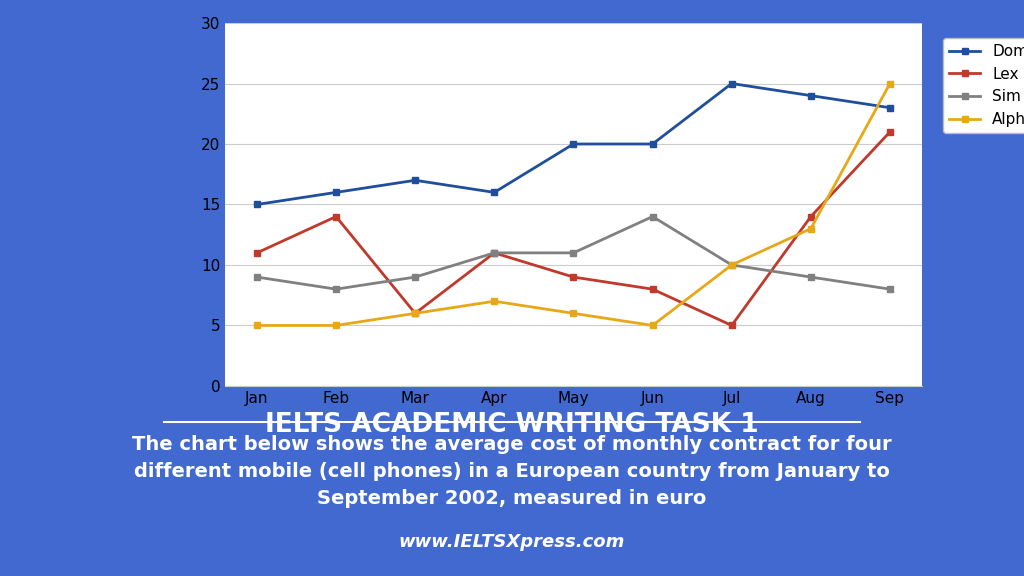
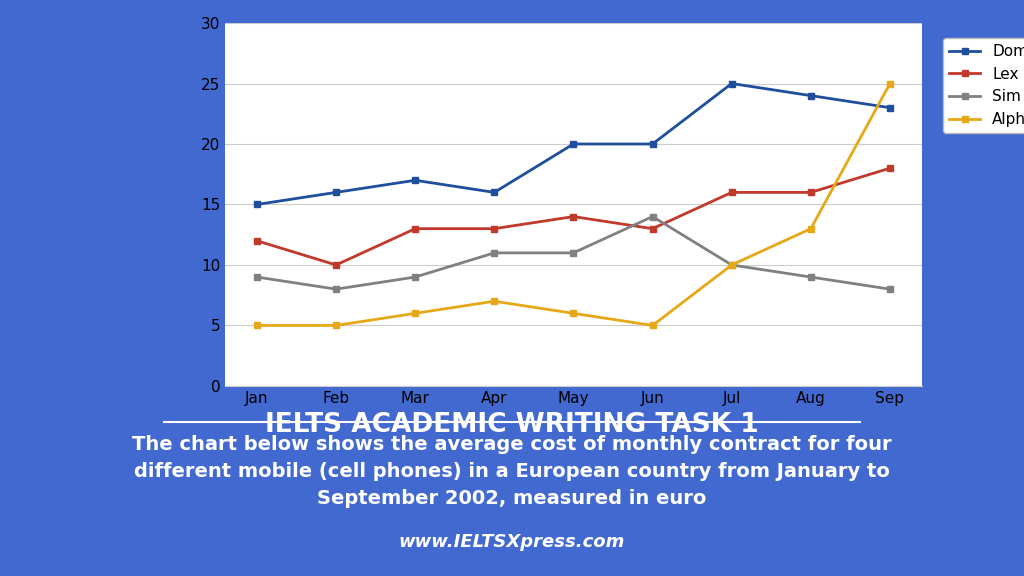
Lex/Jan: 11 -> 12
Lex/Feb: 14 -> 10
Lex/Mar: 6 -> 13
Lex/Apr: 11 -> 13
Lex/May: 9 -> 14
Lex/Jun: 8 -> 13
Lex/Jul: 5 -> 16
Lex/Aug: 14 -> 16
Lex/Sep: 21 -> 18
